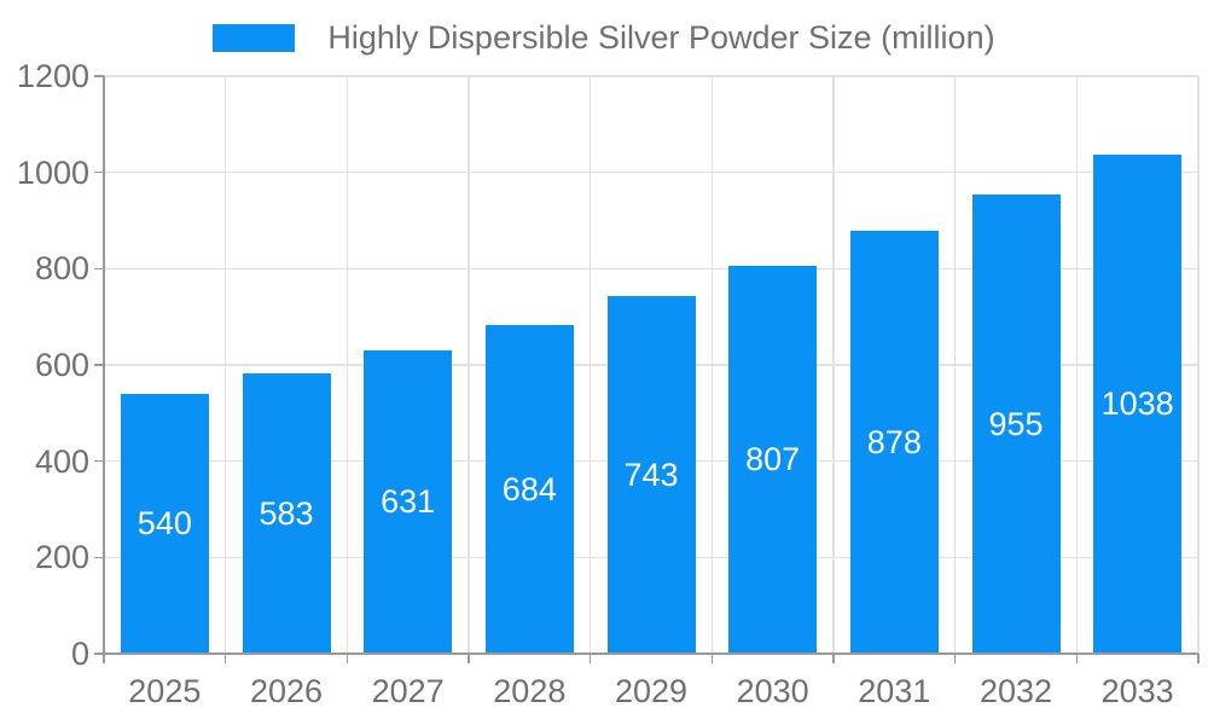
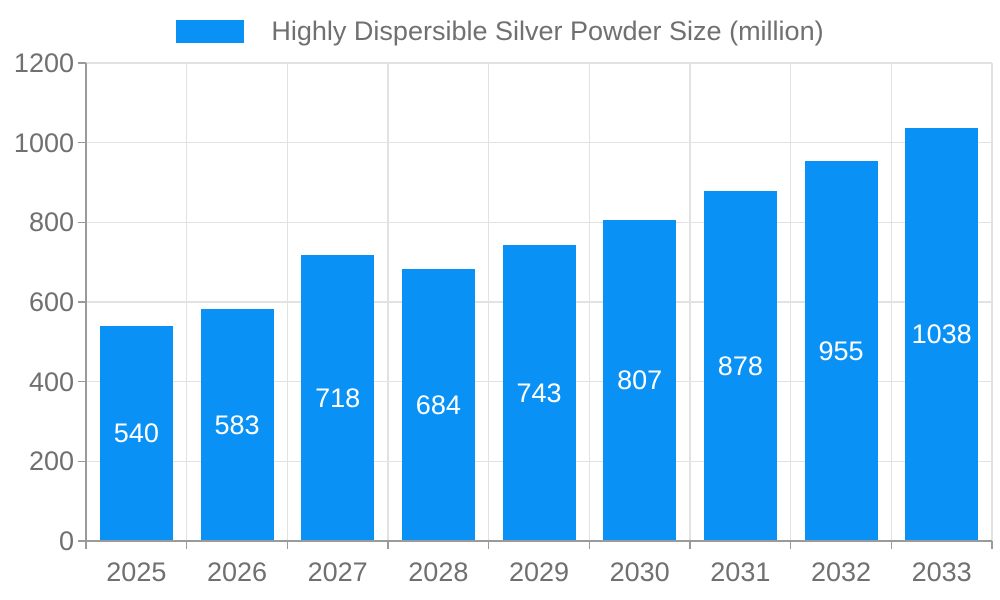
2027: 631 -> 718
